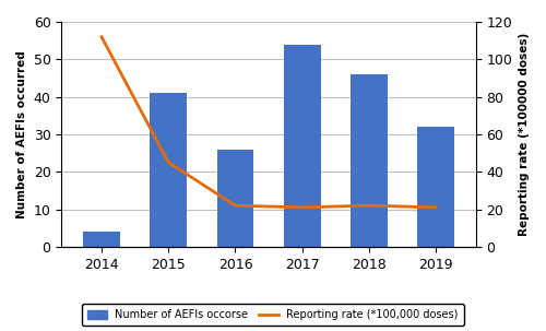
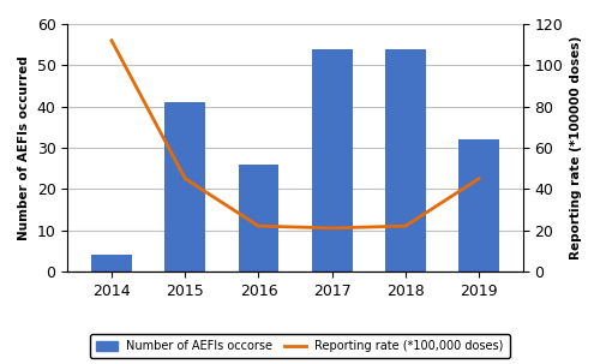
Number of AEFIs occorse/2018: 46 -> 54
Reporting rate (*100,000 doses)/2019: 21 -> 45
